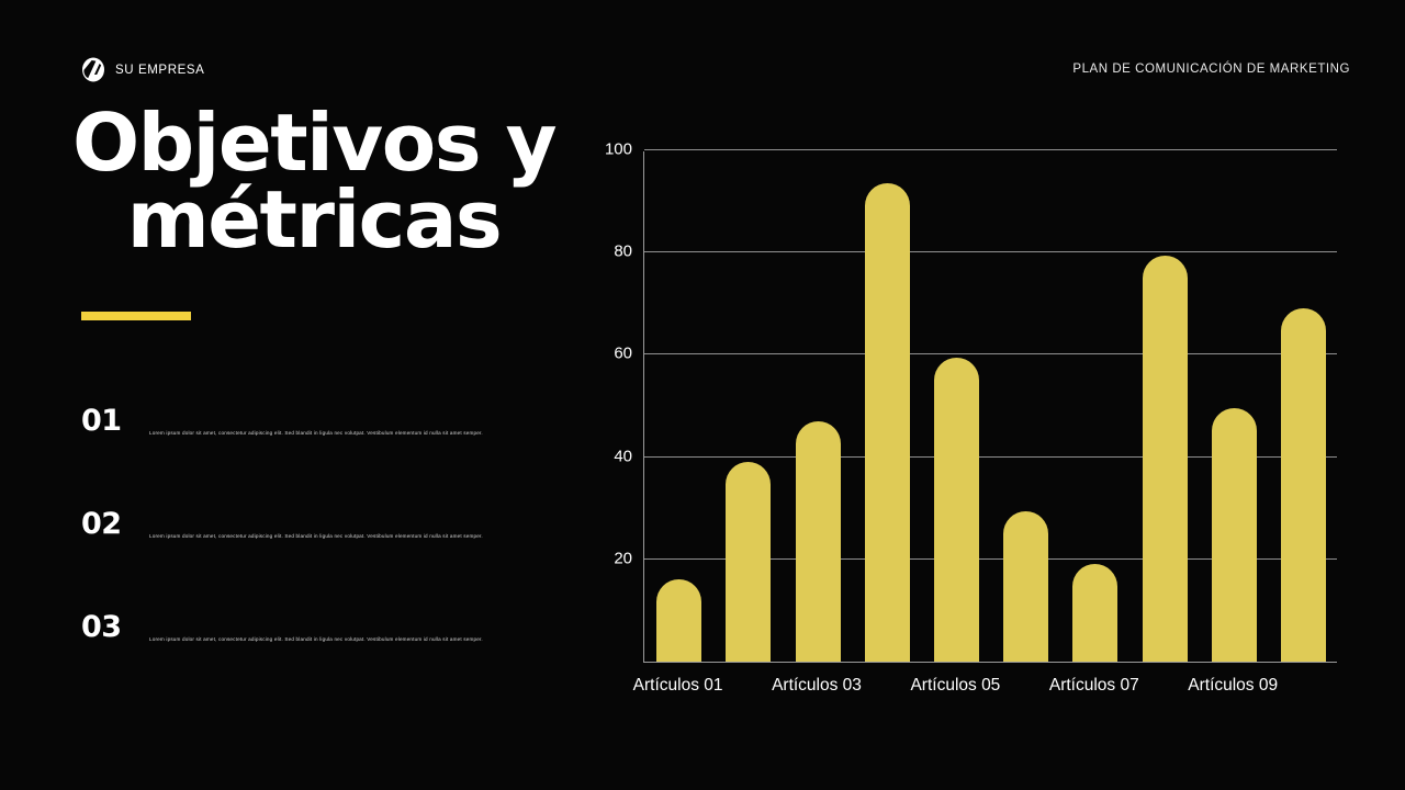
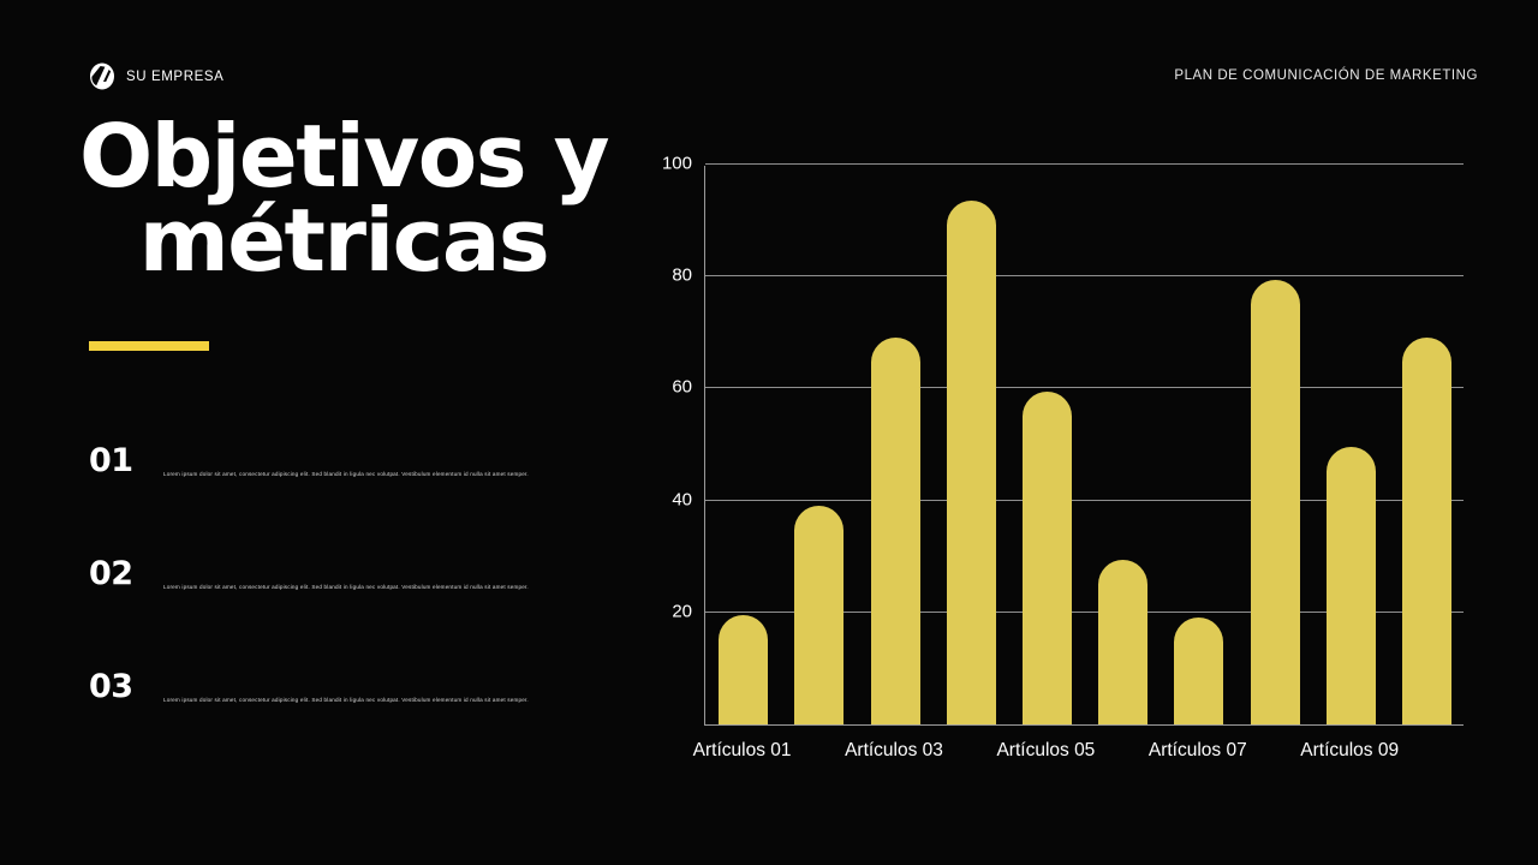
Artículos 01: 16 -> 20
Artículos 03: 47 -> 69
